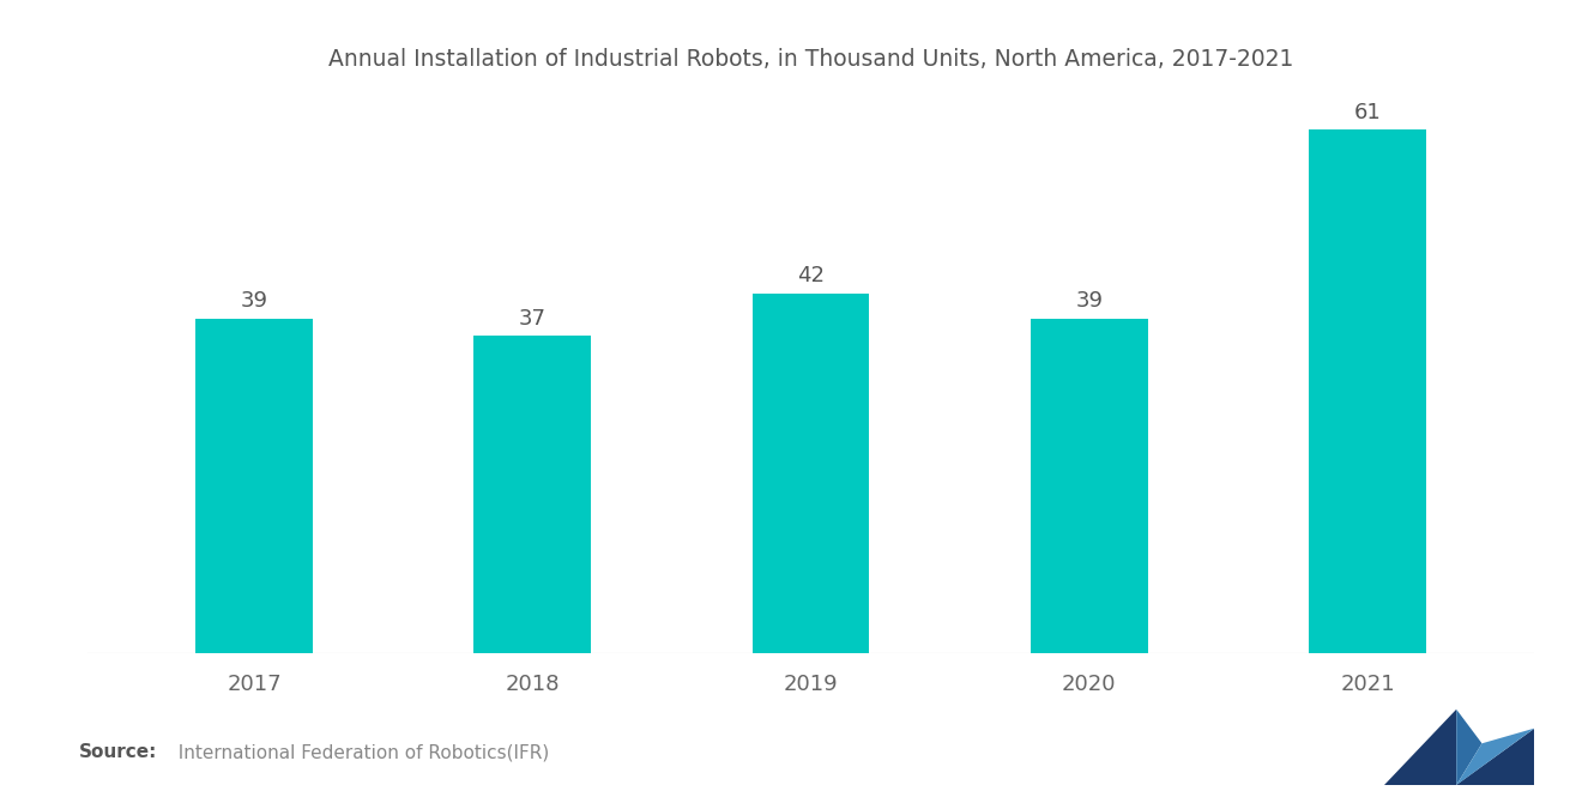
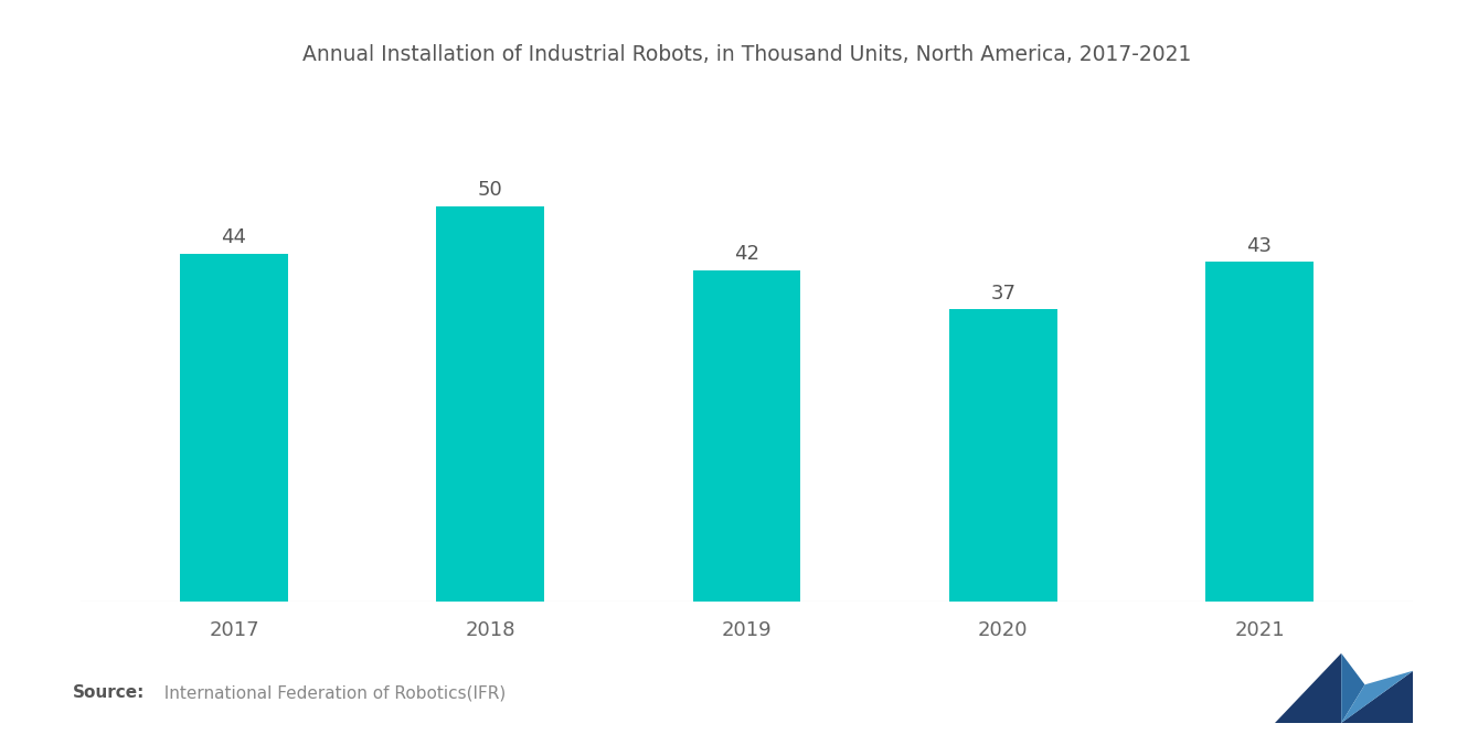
2017: 39 -> 44
2018: 37 -> 50
2020: 39 -> 37
2021: 61 -> 43
